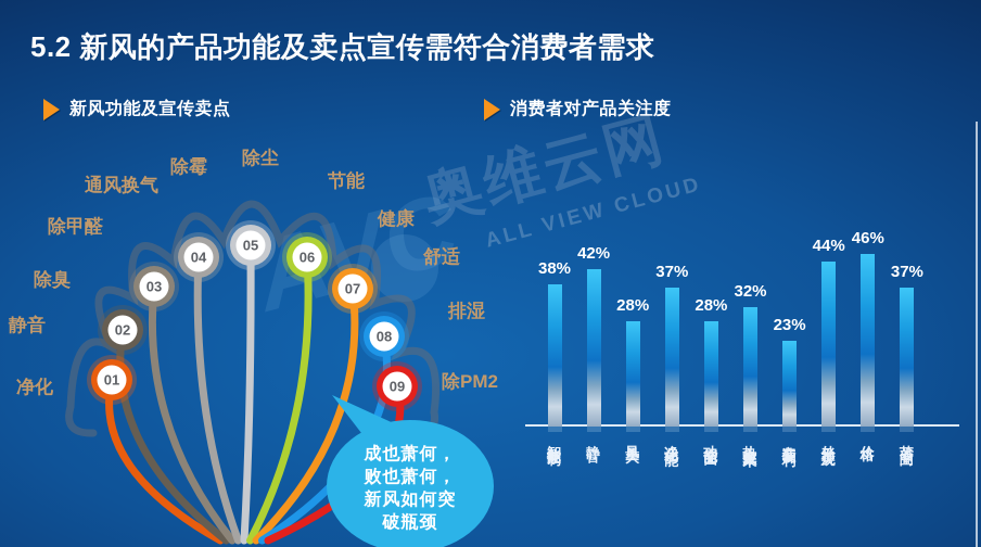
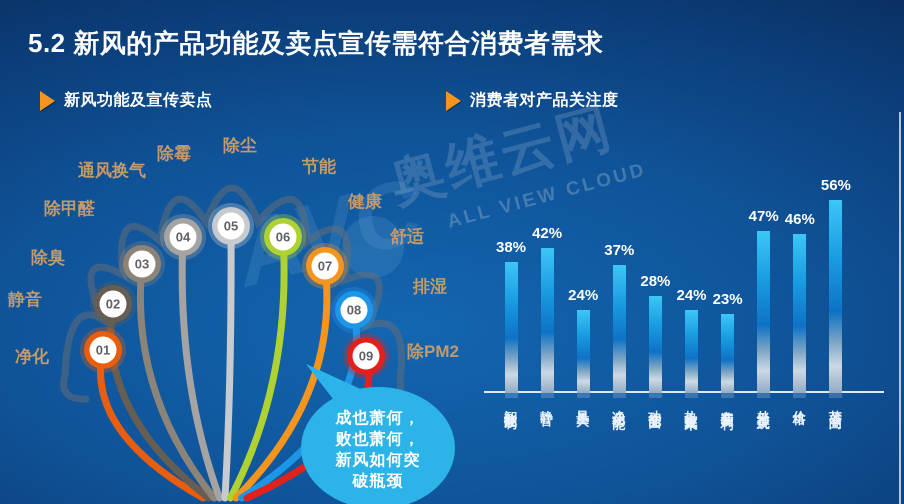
风量大: 28% -> 24%
热交换效果: 32% -> 24%
外形美观: 44% -> 47%
节省空间: 37% -> 56%
